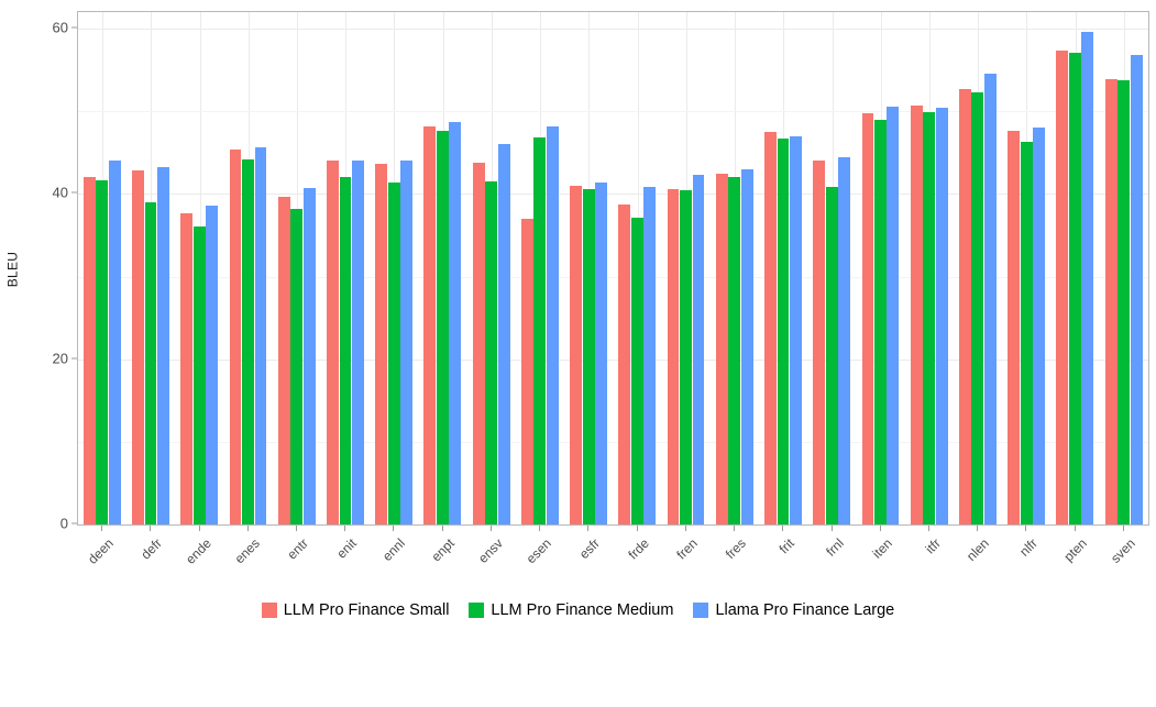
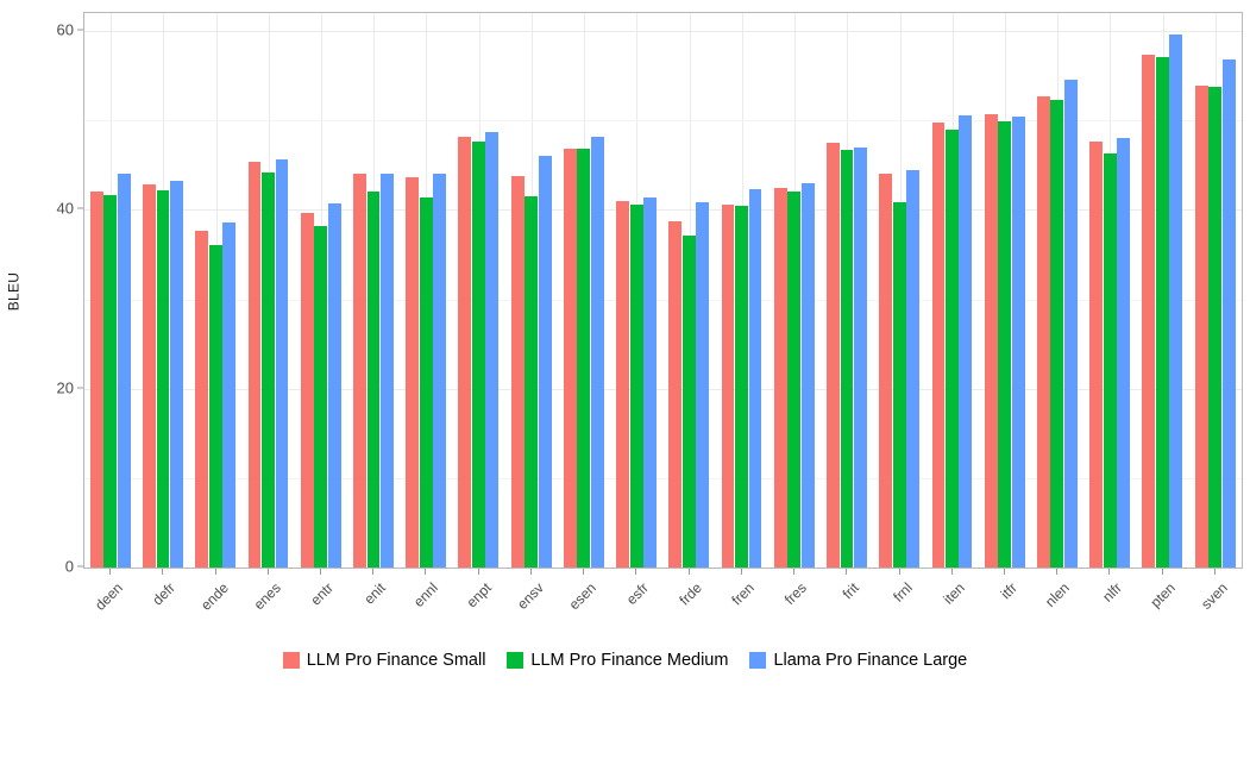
LLM Pro Finance Medium/defr: 39 -> 42
LLM Pro Finance Small/esen: 37 -> 47
